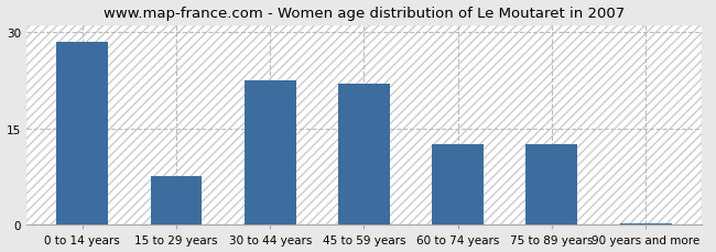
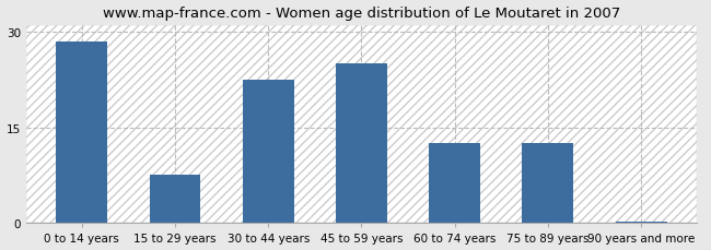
45 to 59 years: 22.0 -> 25.0
